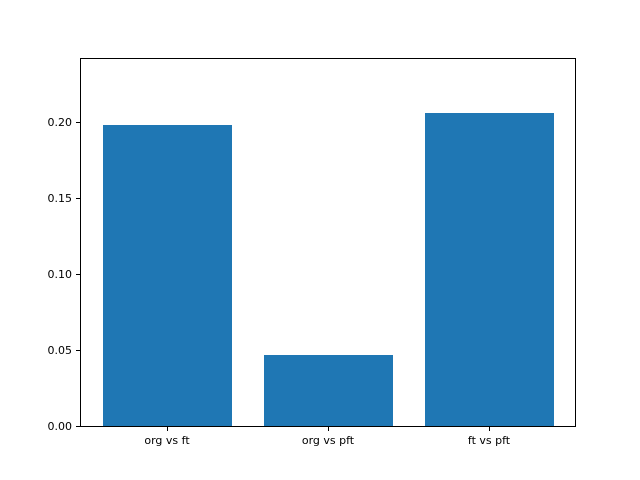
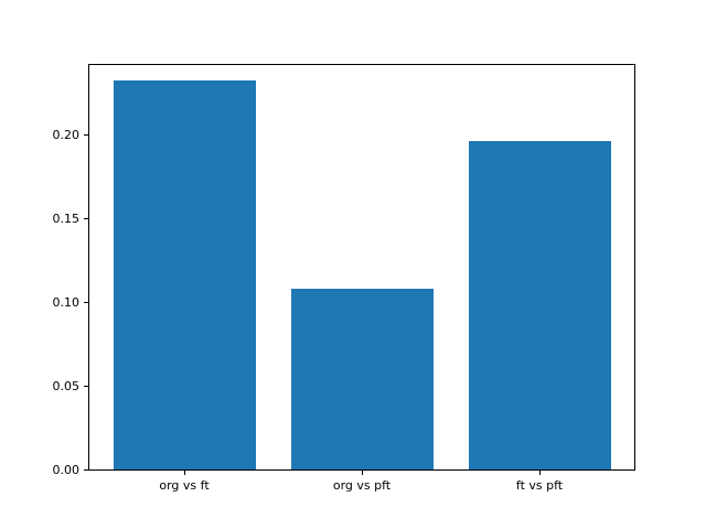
org vs ft: 0.198 -> 0.232
org vs pft: 0.047 -> 0.108
ft vs pft: 0.206 -> 0.196
